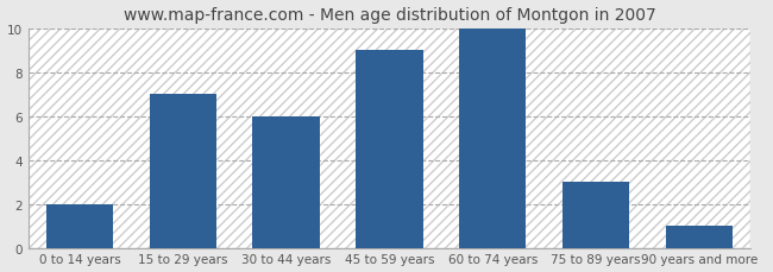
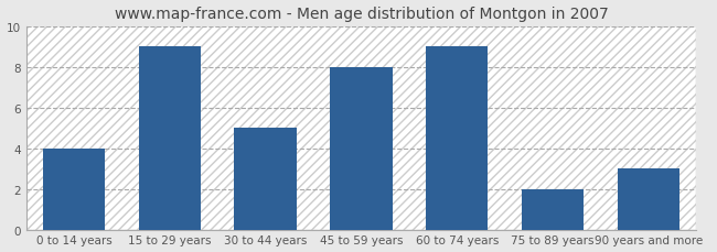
0 to 14 years: 2 -> 4
15 to 29 years: 7 -> 9
30 to 44 years: 6 -> 5
45 to 59 years: 9 -> 8
60 to 74 years: 10 -> 9
75 to 89 years: 3 -> 2
90 years and more: 1 -> 3
